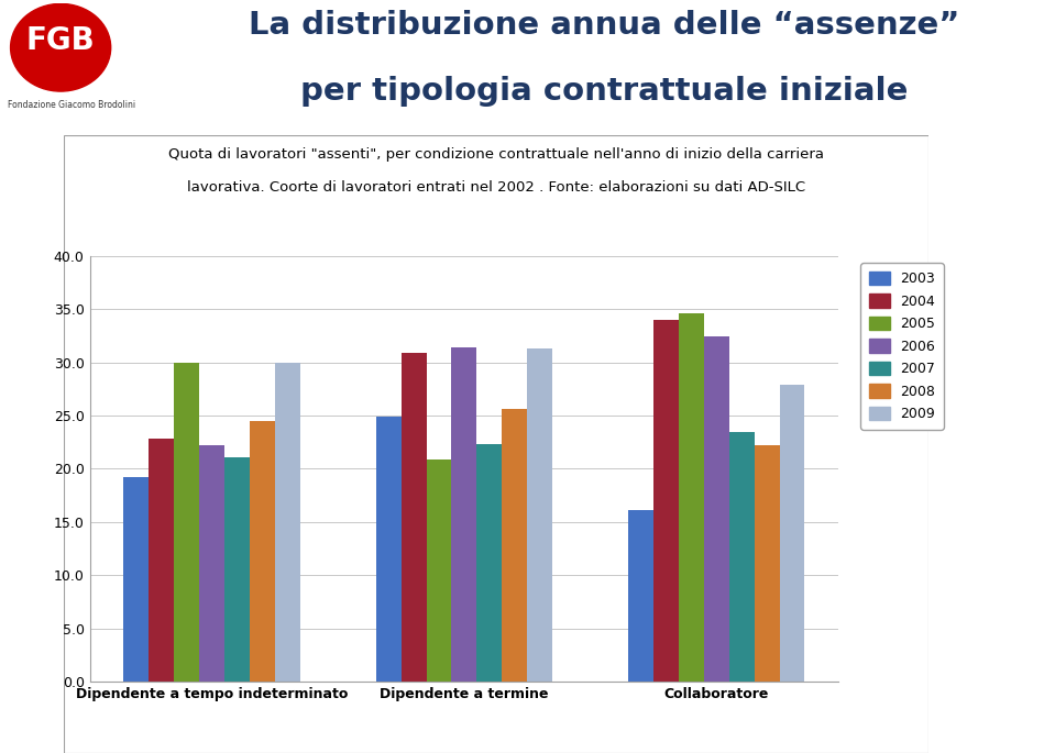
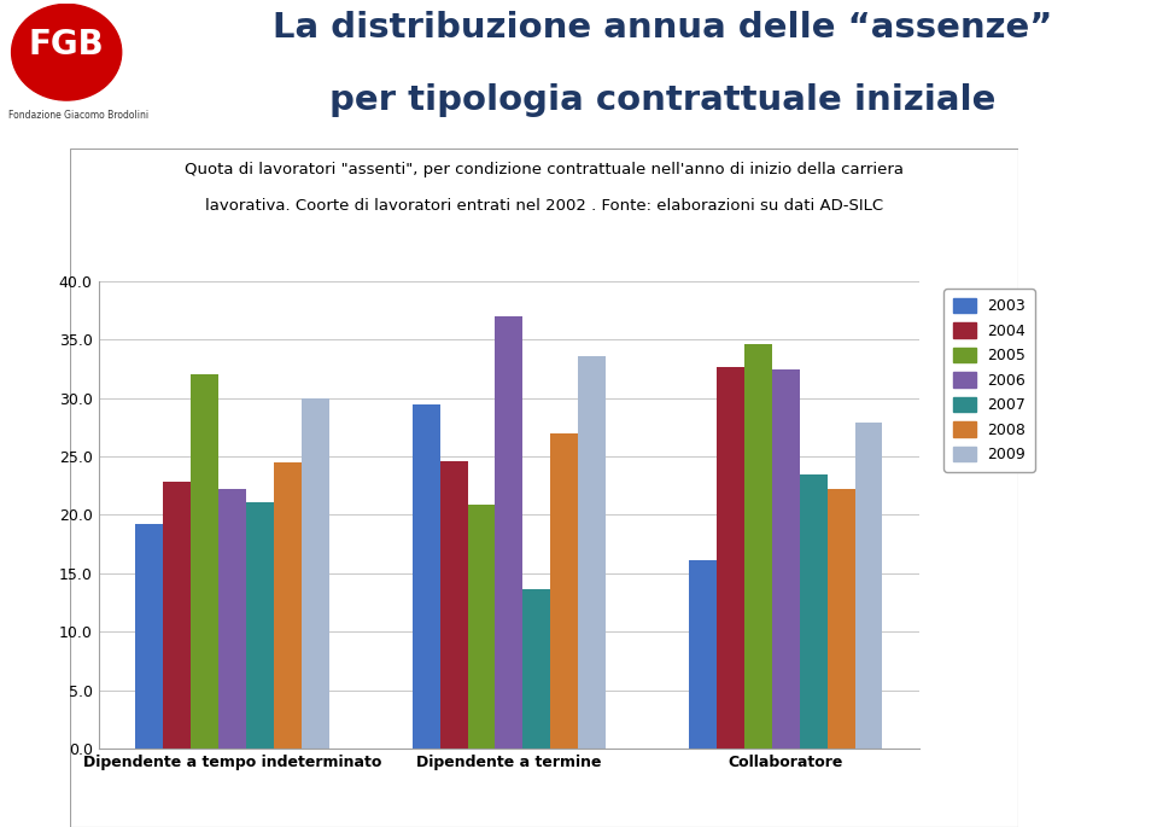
2005/Dipendente a tempo indeterminato: 30.0 -> 32.0
2003/Dipendente a termine: 24.9 -> 29.4
2004/Dipendente a termine: 30.9 -> 24.6
2006/Dipendente a termine: 31.4 -> 37.0
2007/Dipendente a termine: 22.3 -> 13.6
2008/Dipendente a termine: 25.6 -> 27.0
2009/Dipendente a termine: 31.3 -> 33.6
2004/Collaboratore: 34.0 -> 32.6
